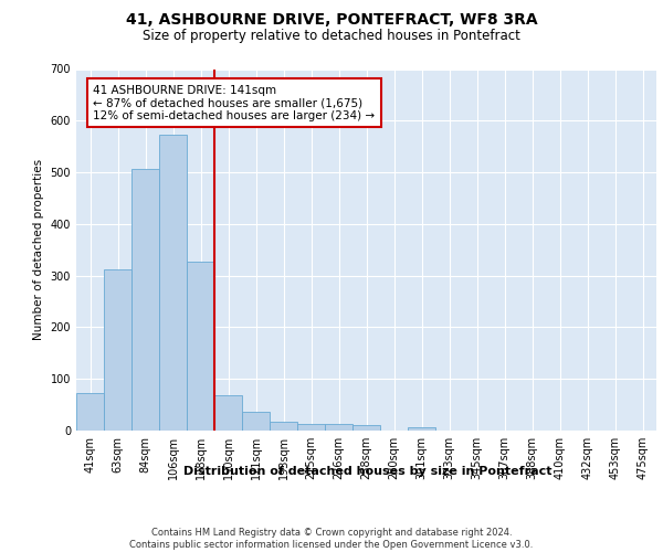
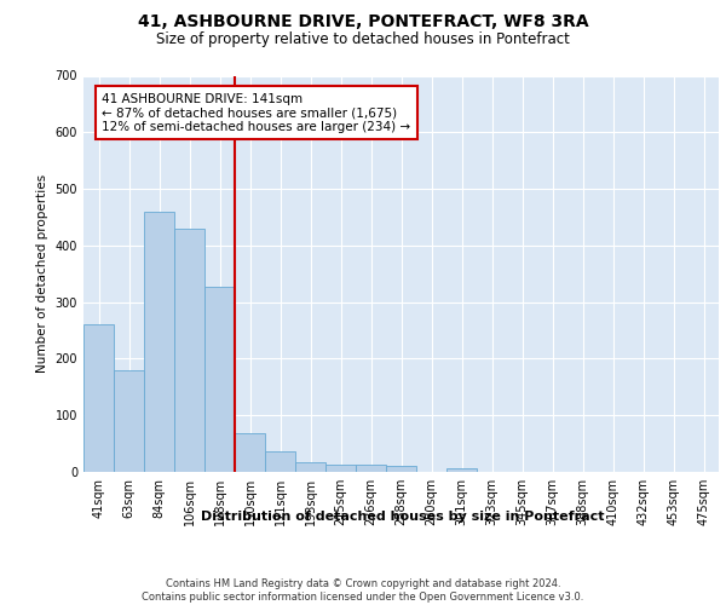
41sqm: 72 -> 260
63sqm: 313 -> 180
84sqm: 507 -> 460
106sqm: 572 -> 430
